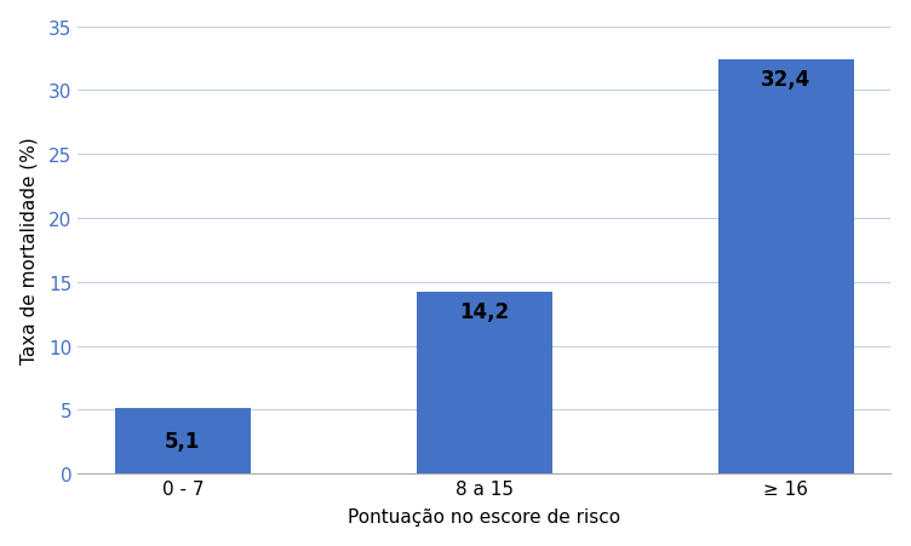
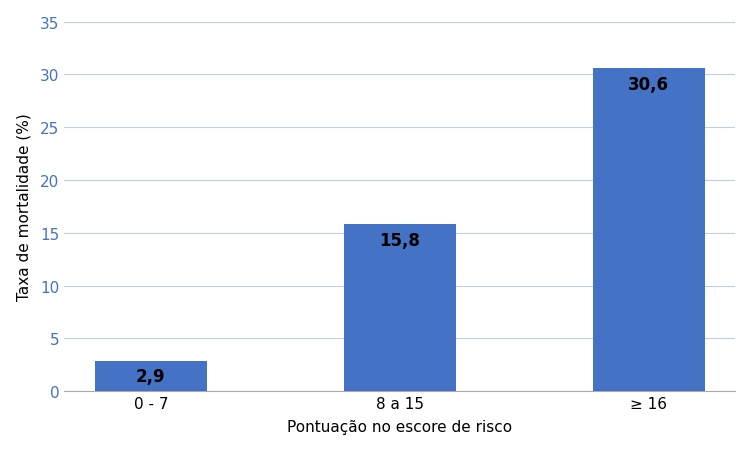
0 - 7: 5,1 -> 2,9
8 a 15: 14,2 -> 15,8
≥ 16: 32,4 -> 30,6
